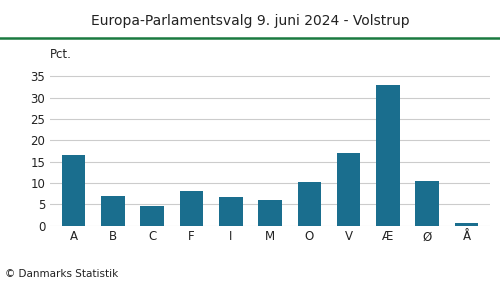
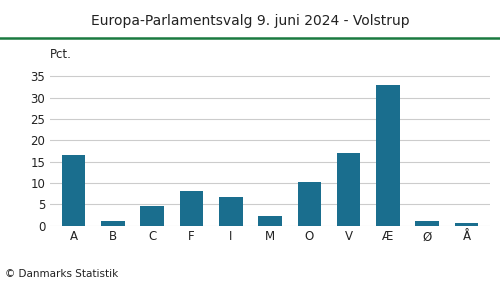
B: 7.0 -> 1.0
M: 6.0 -> 2.3
Ø: 10.5 -> 1.0
